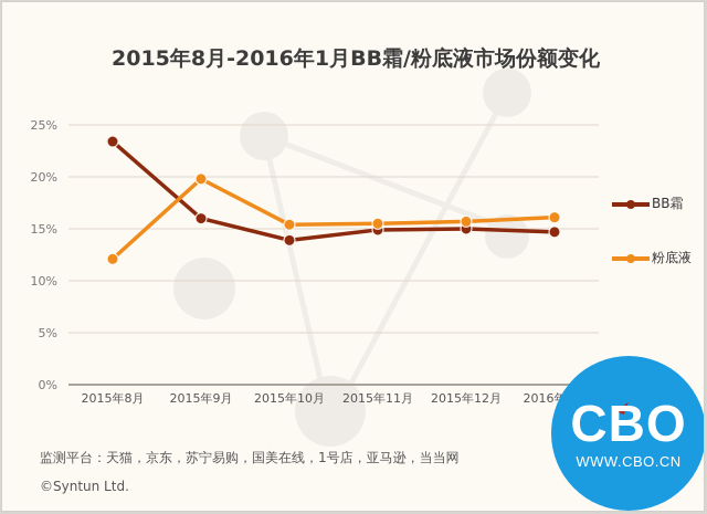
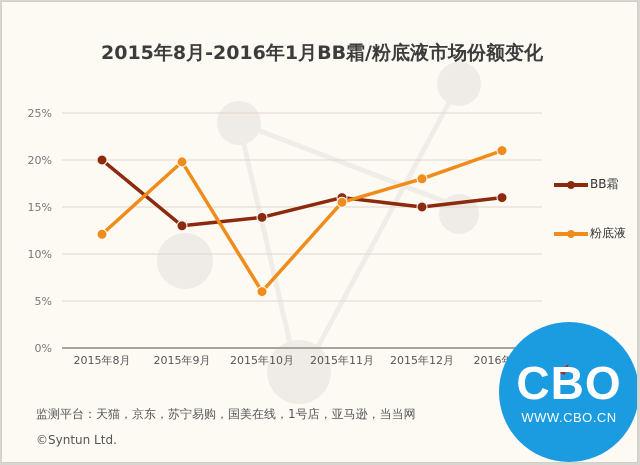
BB霜/2015年8月: 23% -> 20%
BB霜/2015年9月: 16% -> 13%
粉底液/2015年10月: 15% -> 6%
BB霜/2015年11月: 15% -> 16%
粉底液/2015年12月: 16% -> 18%
BB霜/2016年1月: 15% -> 16%
粉底液/2016年1月: 16% -> 21%
